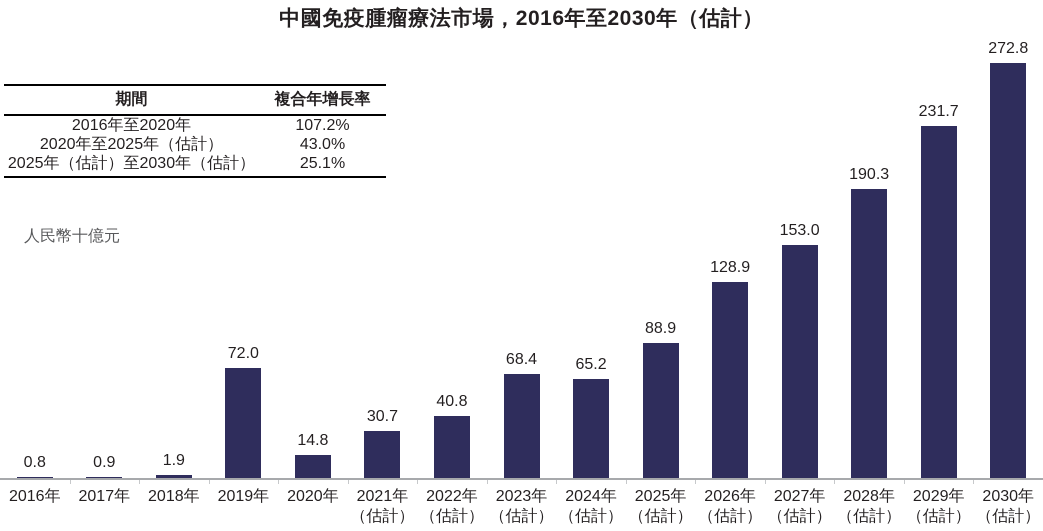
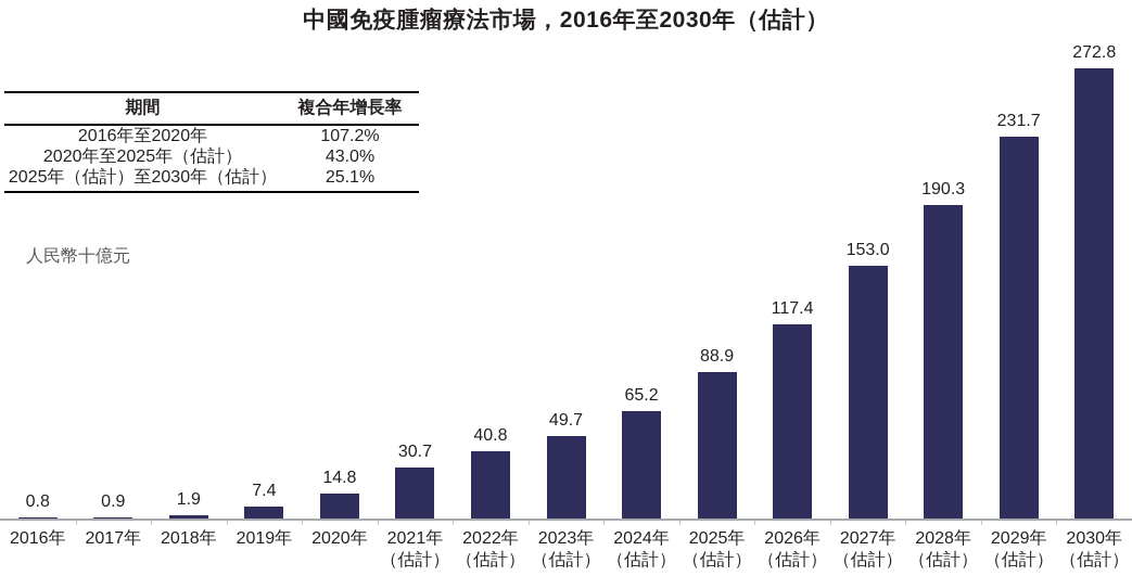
2019年: 72.0 -> 7.4
2023年 （估計）: 68.4 -> 49.7
2026年 （估計）: 128.9 -> 117.4
